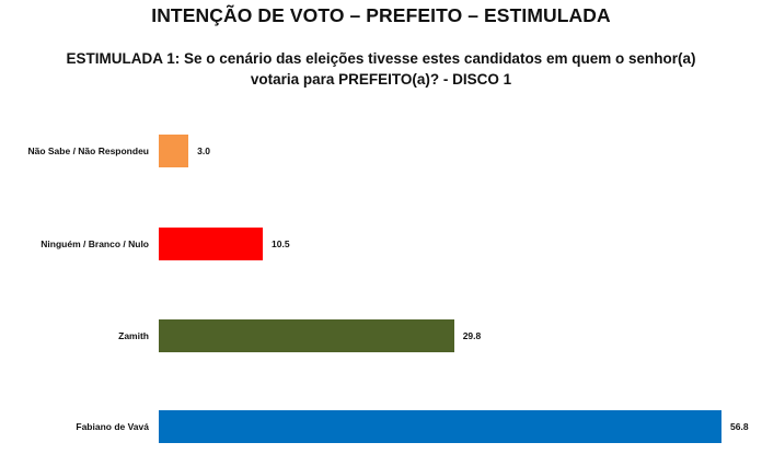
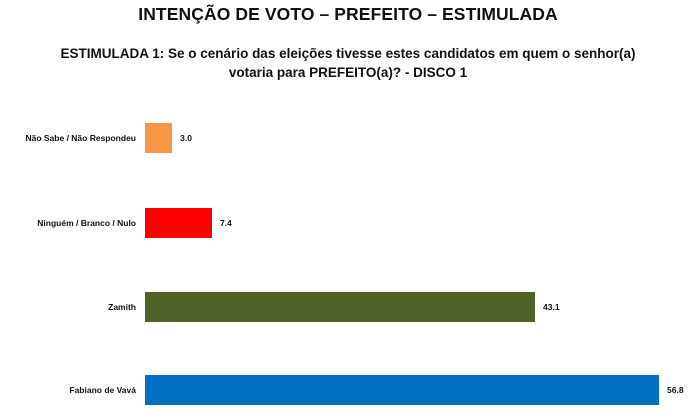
Ninguém / Branco / Nulo: 10.5 -> 7.4
Zamith: 29.8 -> 43.1
